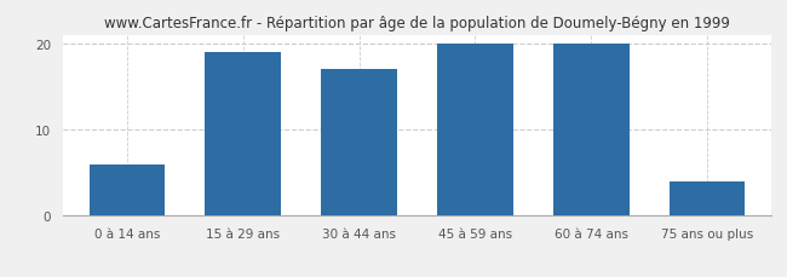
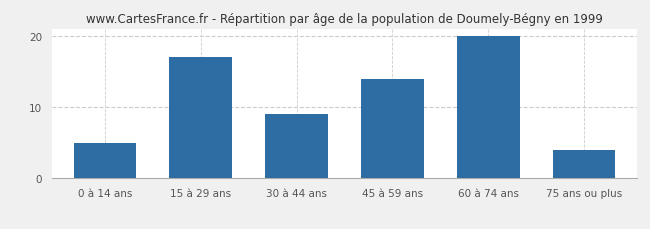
0 à 14 ans: 6 -> 5
15 à 29 ans: 19 -> 17
30 à 44 ans: 17 -> 9
45 à 59 ans: 20 -> 14
